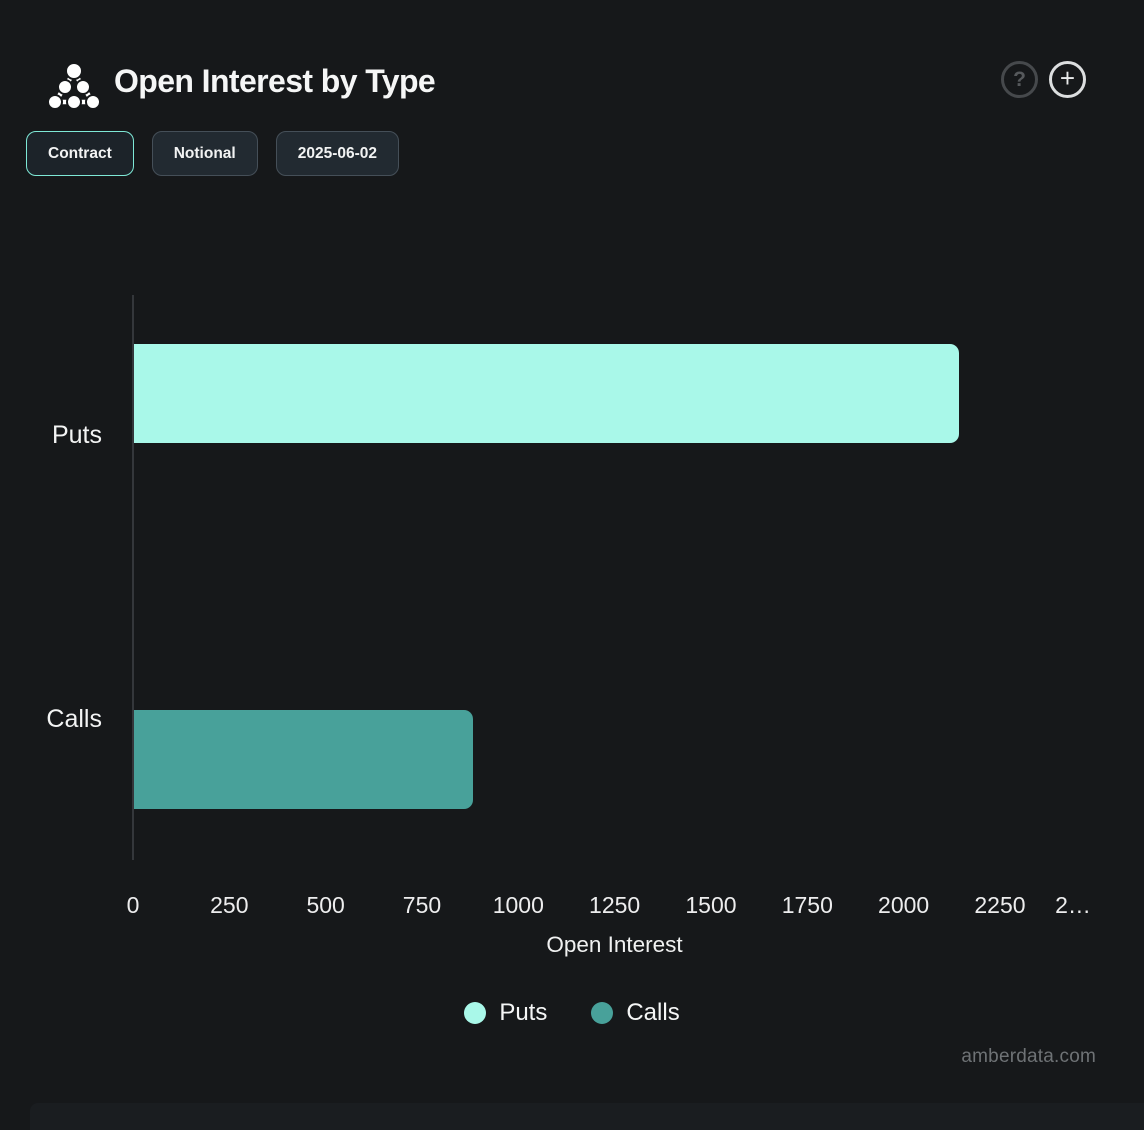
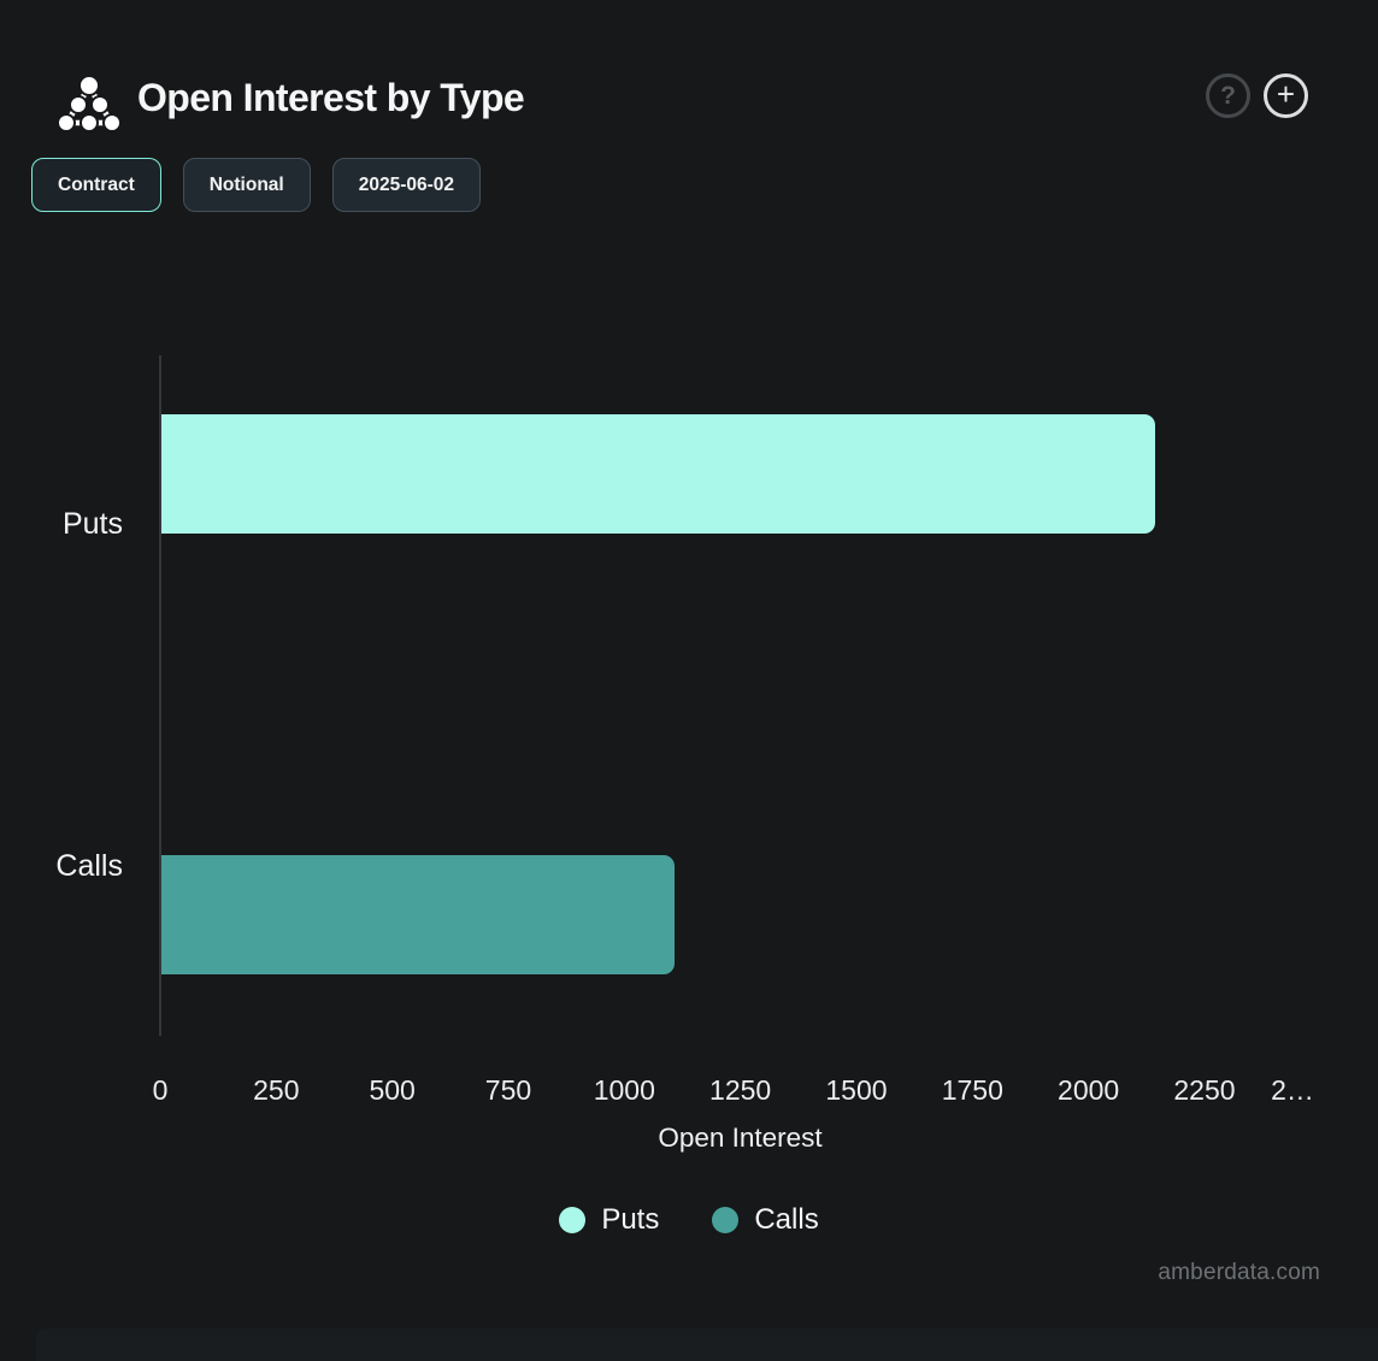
Calls/Calls: 880 -> 1110
